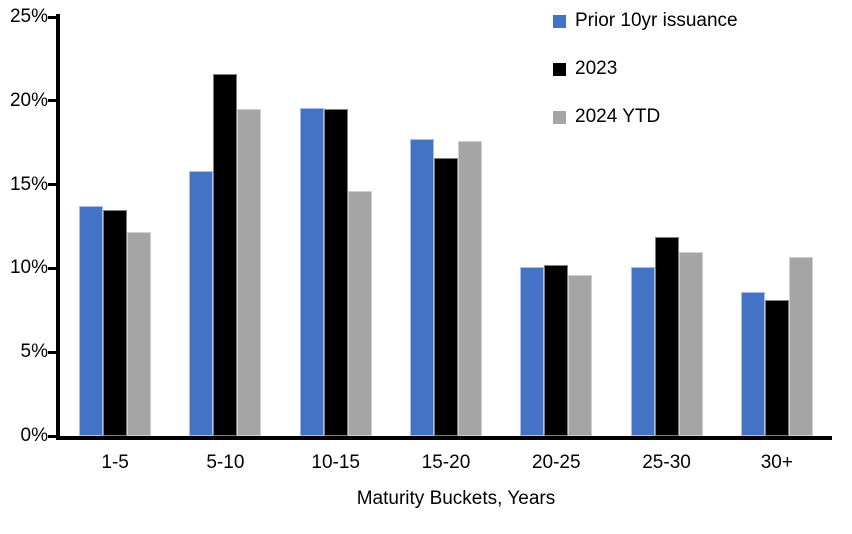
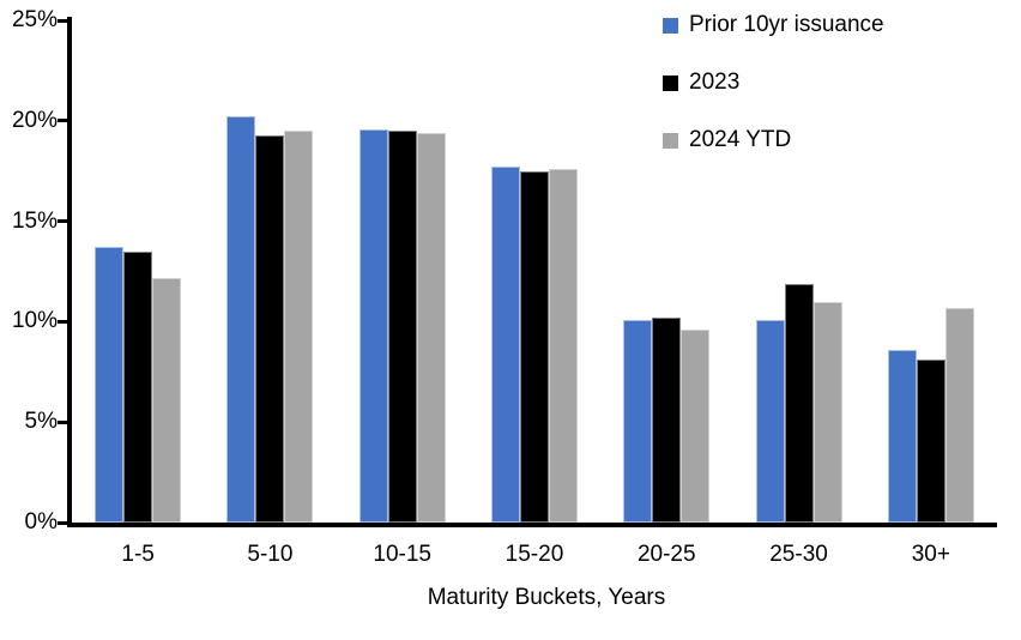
Prior 10yr issuance/5-10: 15.8% -> 20.2%
2023/5-10: 21.6% -> 19.3%
2024 YTD/10-15: 14.6% -> 19.4%
2023/15-20: 16.6% -> 17.5%
